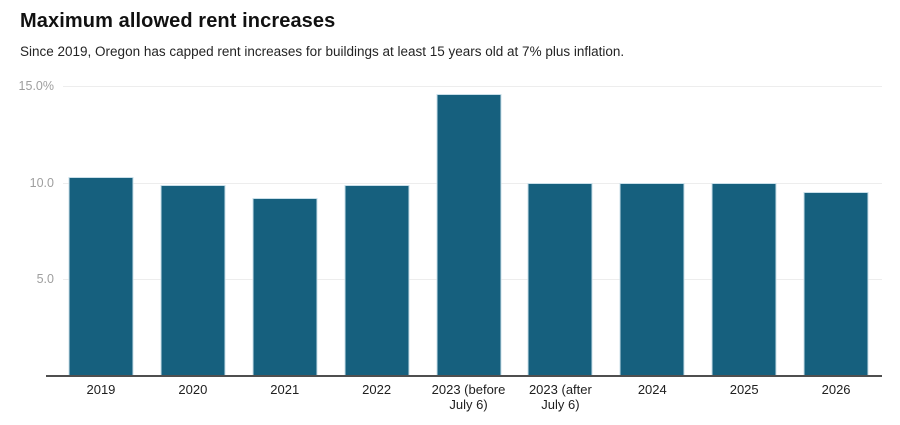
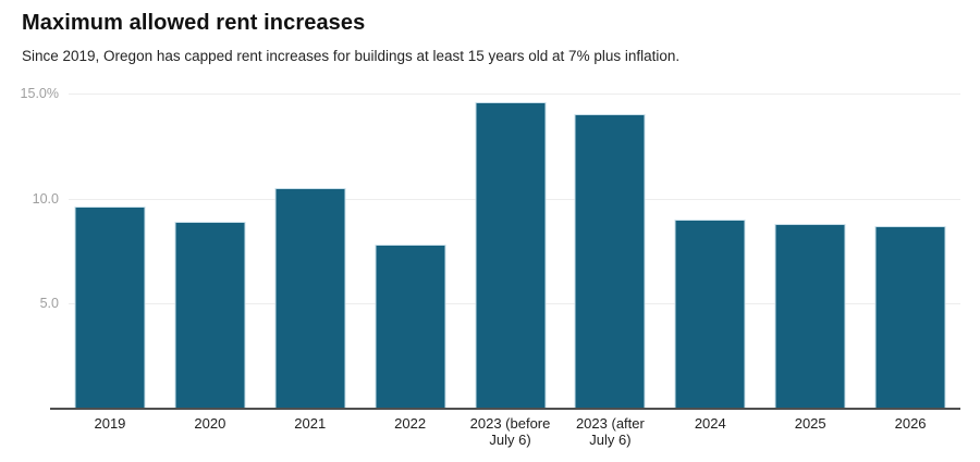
2019: 10.3% -> 9.6%
2020: 9.9% -> 8.9%
2021: 9.2% -> 10.5%
2022: 9.9% -> 7.8%
2023 (after July 6): 10.0% -> 14.0%
2024: 10.0% -> 9.0%
2025: 10.0% -> 8.8%
2026: 9.5% -> 8.7%
